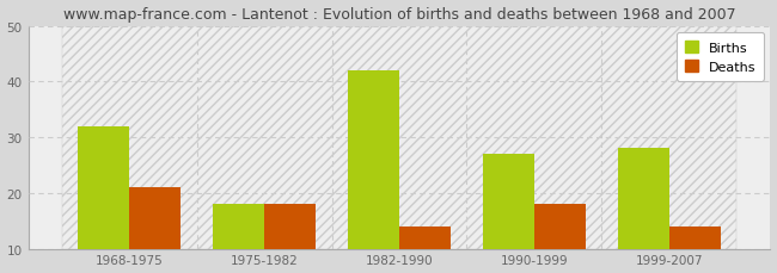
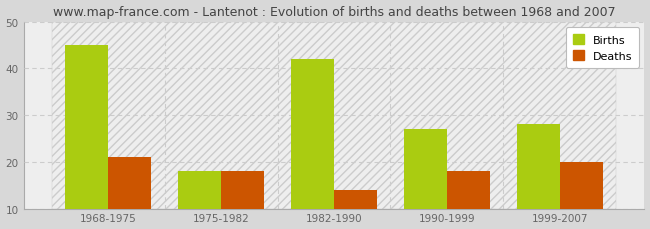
Births/1968-1975: 32 -> 45
Deaths/1999-2007: 14 -> 20
